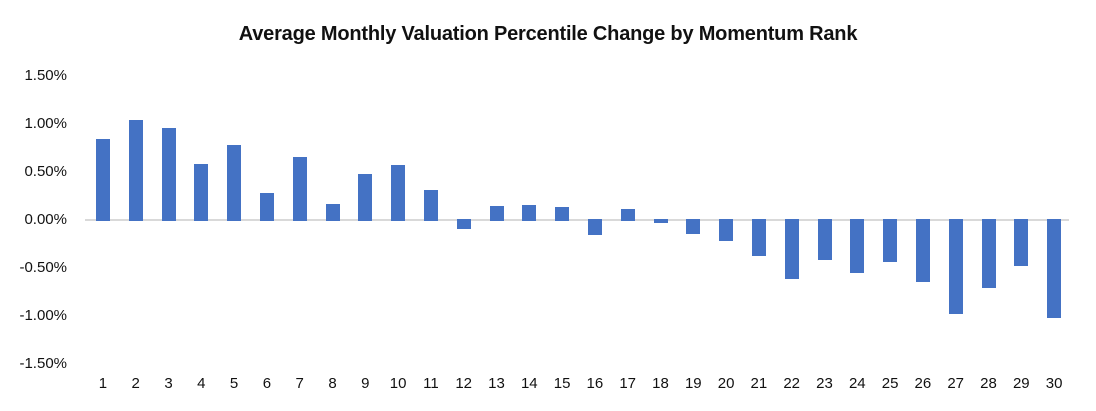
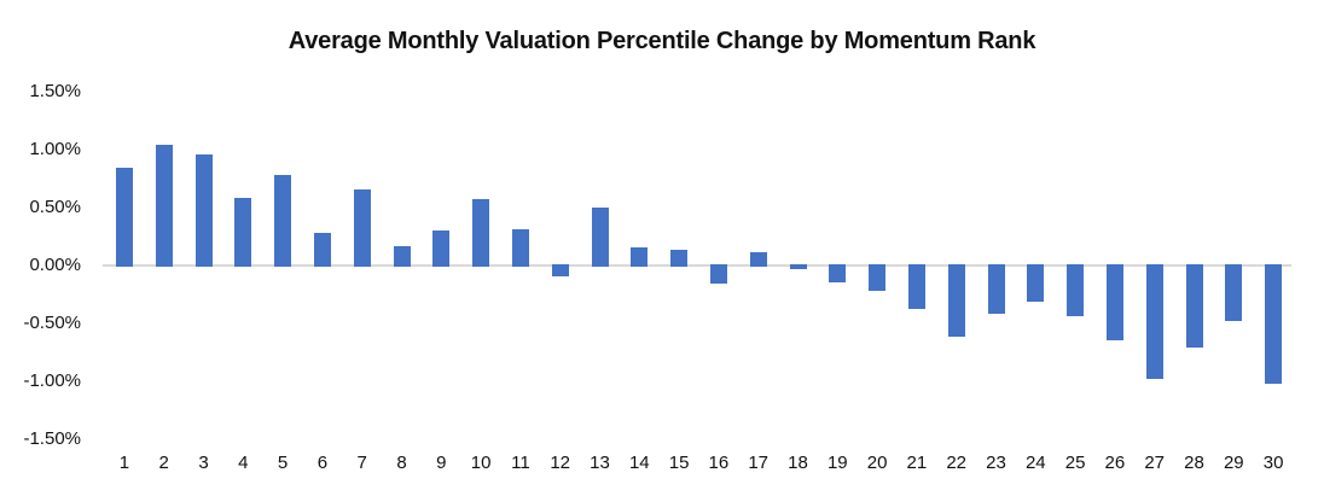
9: 0.5% -> 0.3%
13: 0.1% -> 0.5%
24: -0.5% -> -0.3%
